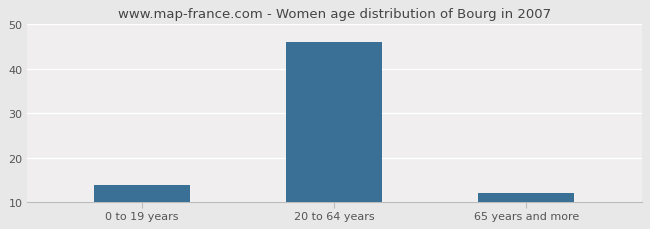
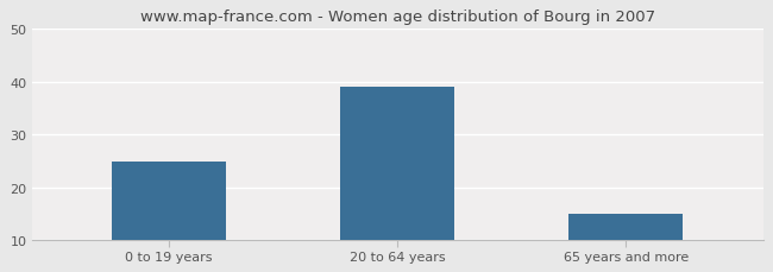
0 to 19 years: 14 -> 25
20 to 64 years: 46 -> 39
65 years and more: 12 -> 15
